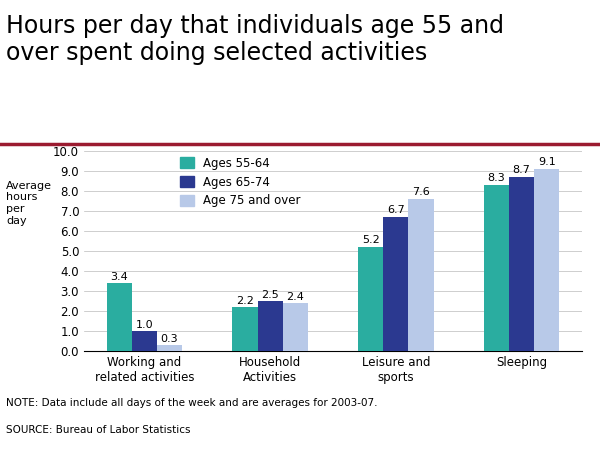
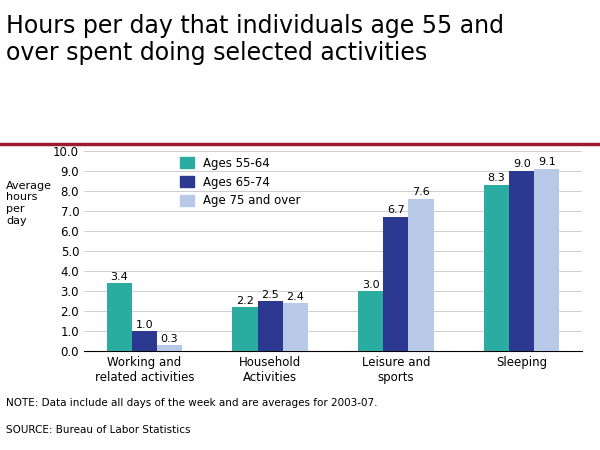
Ages 55-64/Leisure and sports: 5.2 -> 3.0
Ages 65-74/Sleeping: 8.7 -> 9.0
